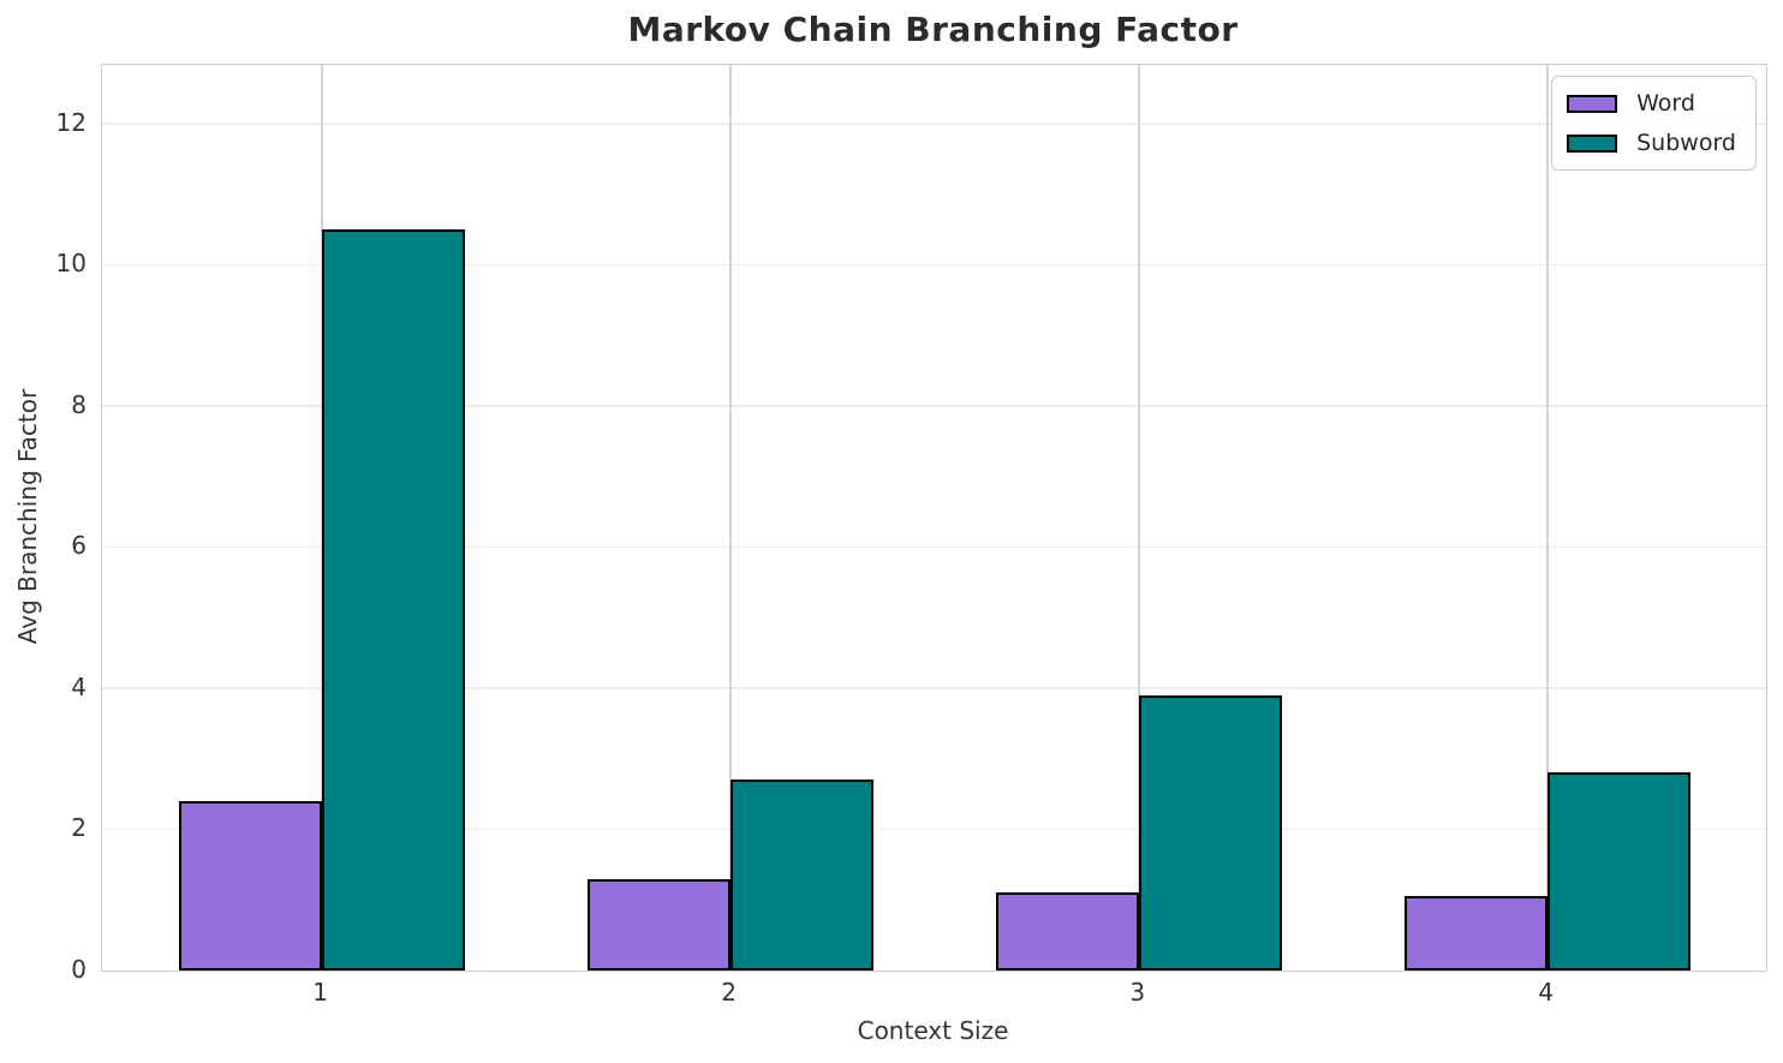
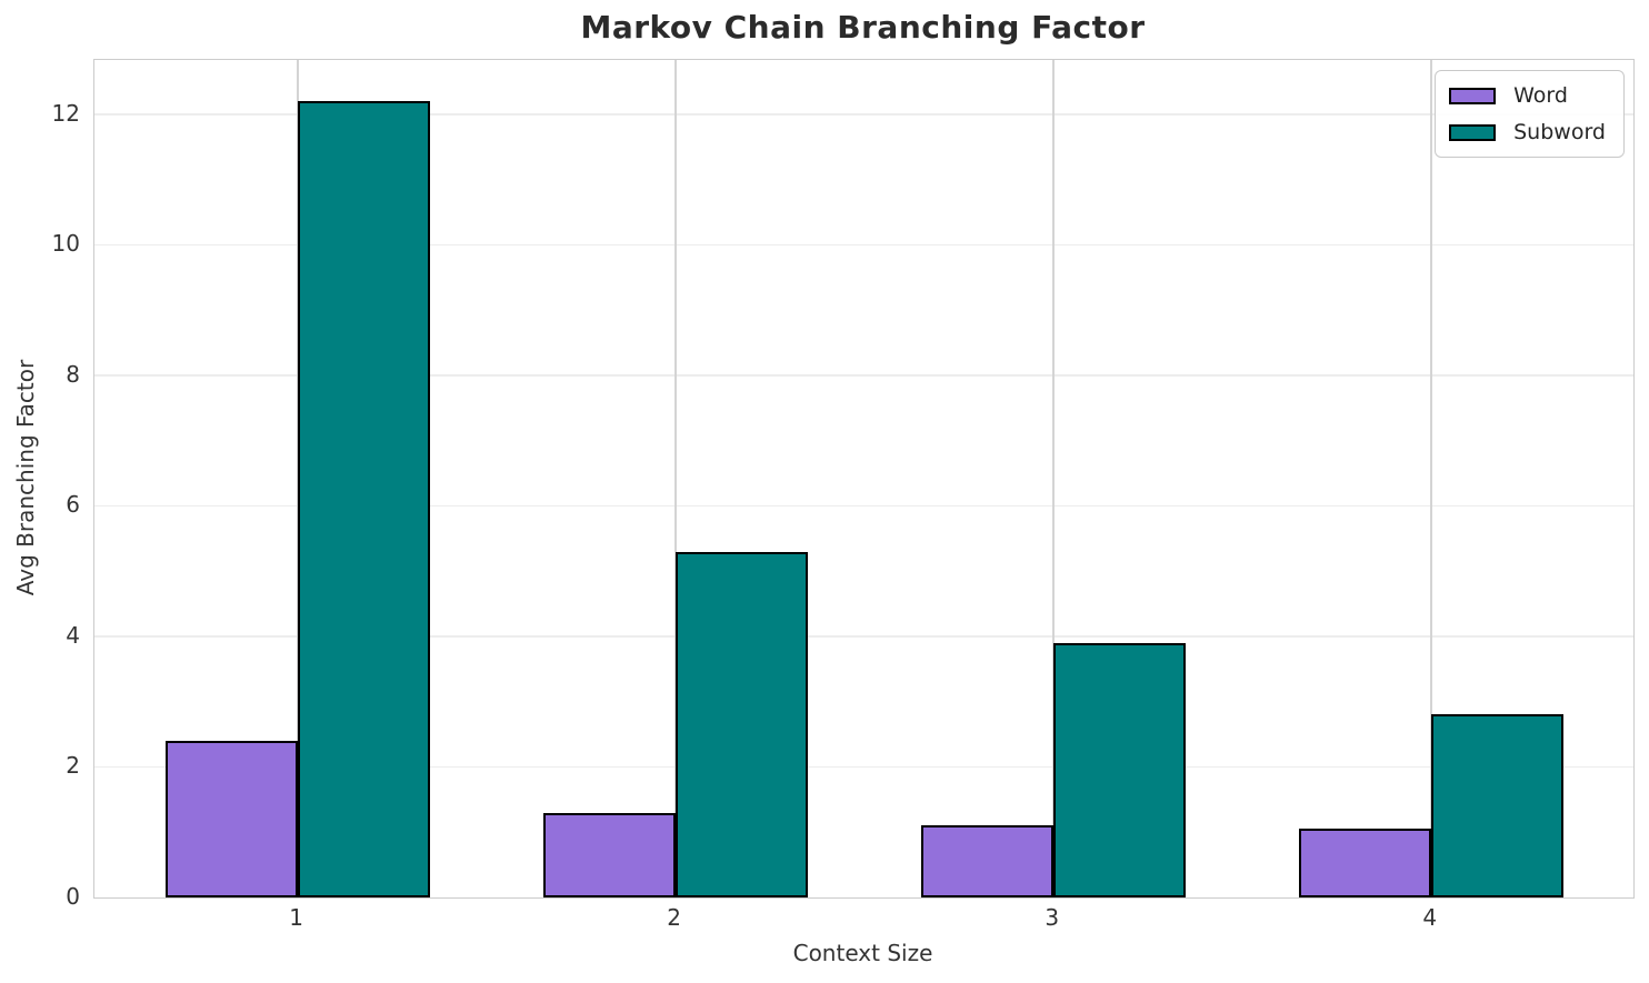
Subword/1: 10.5 -> 12.2
Subword/2: 2.7 -> 5.3
